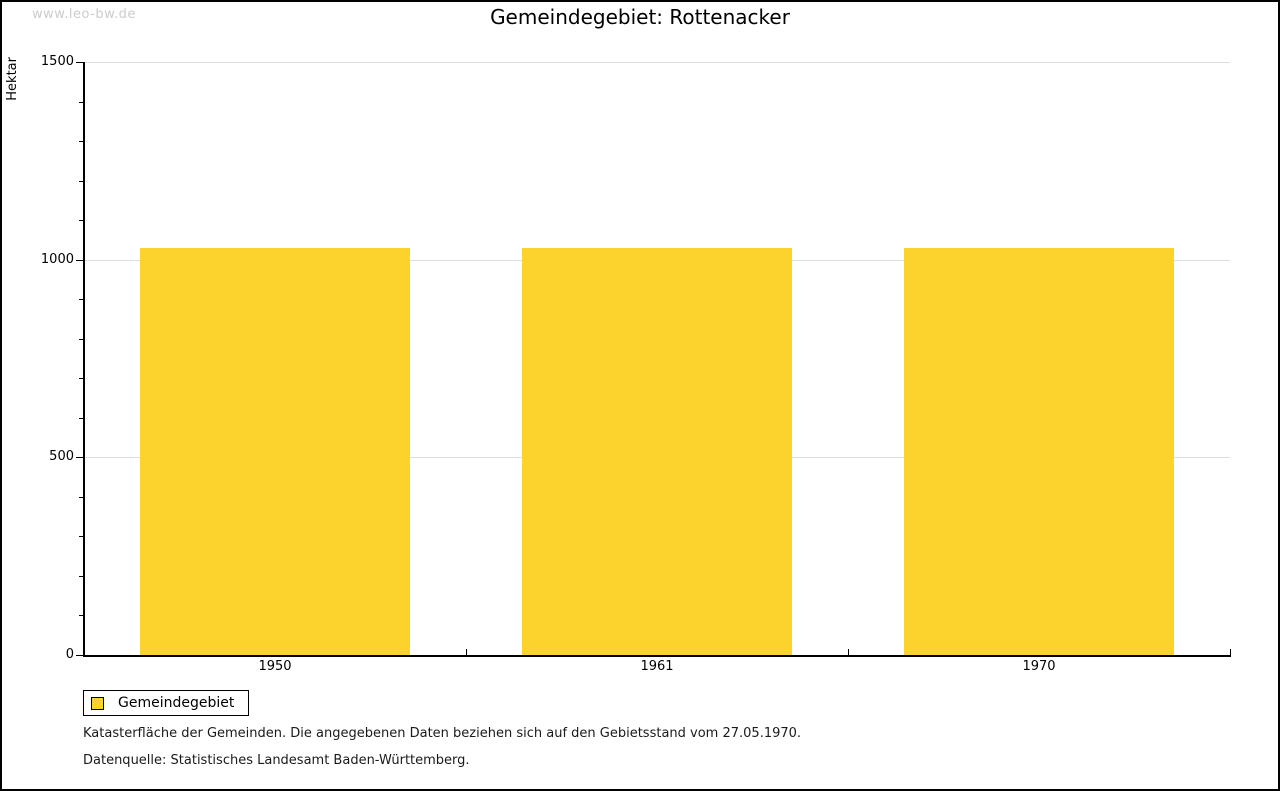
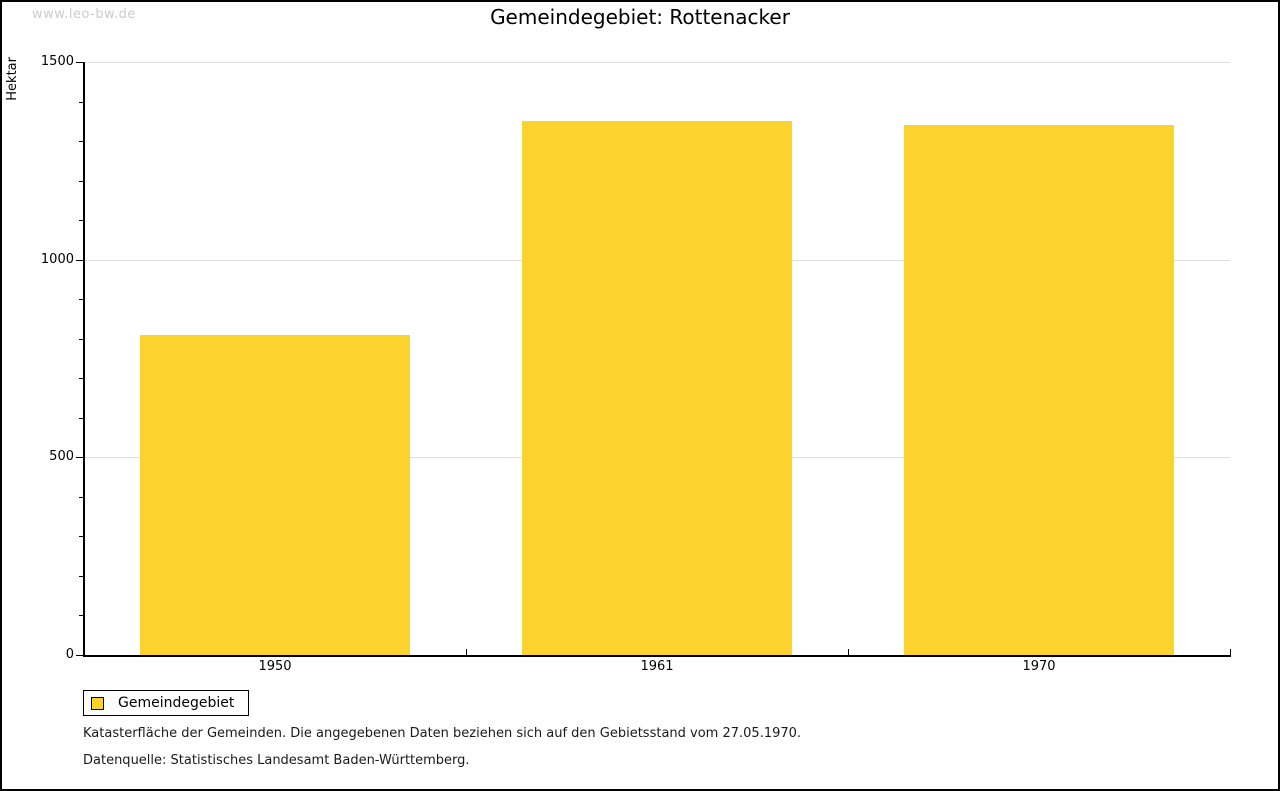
1950: 1030 -> 810
1961: 1030 -> 1350
1970: 1030 -> 1340
